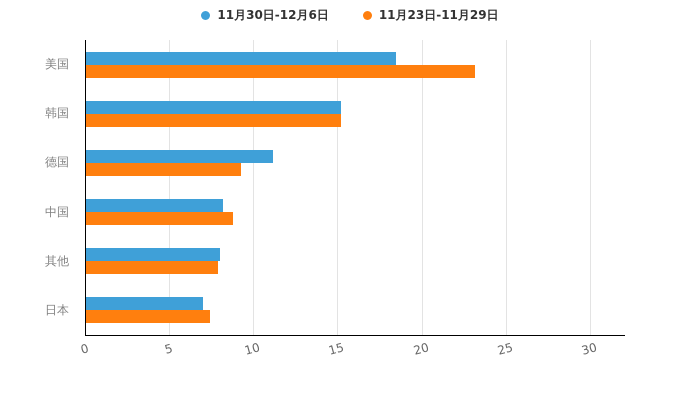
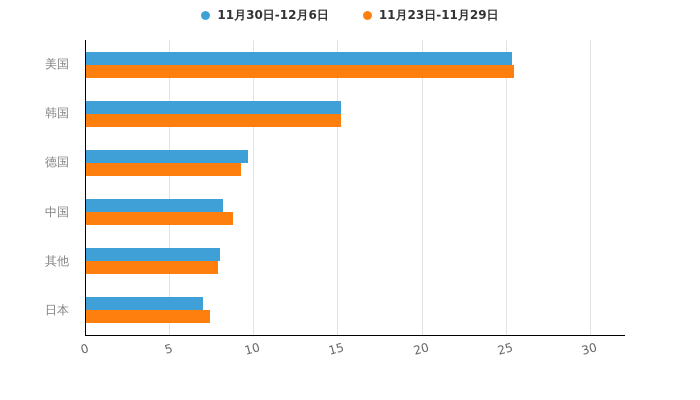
11月30日-12月6日/美国: 18.5 -> 25.4
11月23日-11月29日/美国: 23.2 -> 25.5
11月30日-12月6日/德国: 11.2 -> 9.7
